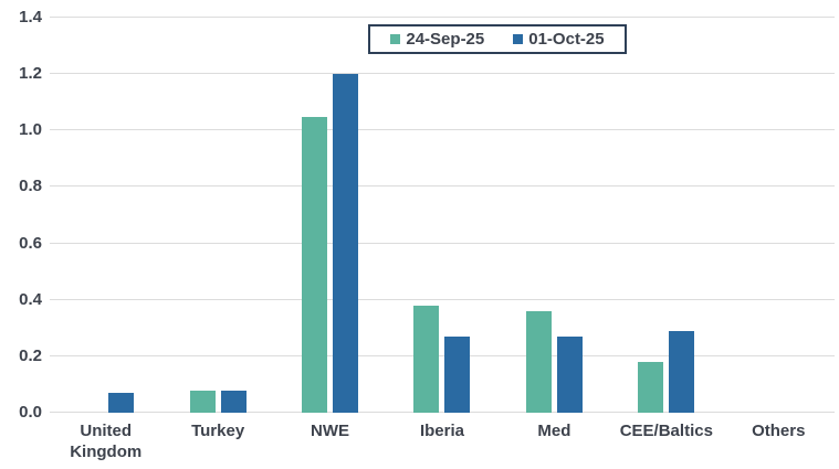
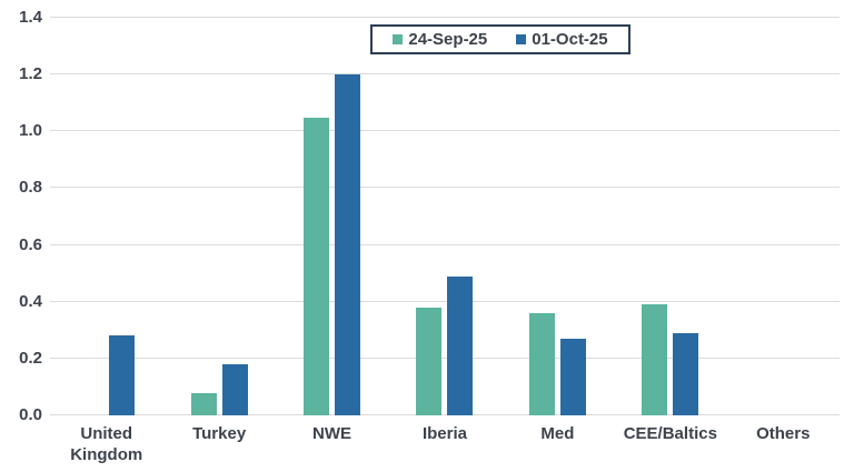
01-Oct-25/United Kingdom: 0.07 -> 0.28
01-Oct-25/Turkey: 0.08 -> 0.18
01-Oct-25/Iberia: 0.27 -> 0.49
24-Sep-25/CEE/Baltics: 0.18 -> 0.39
